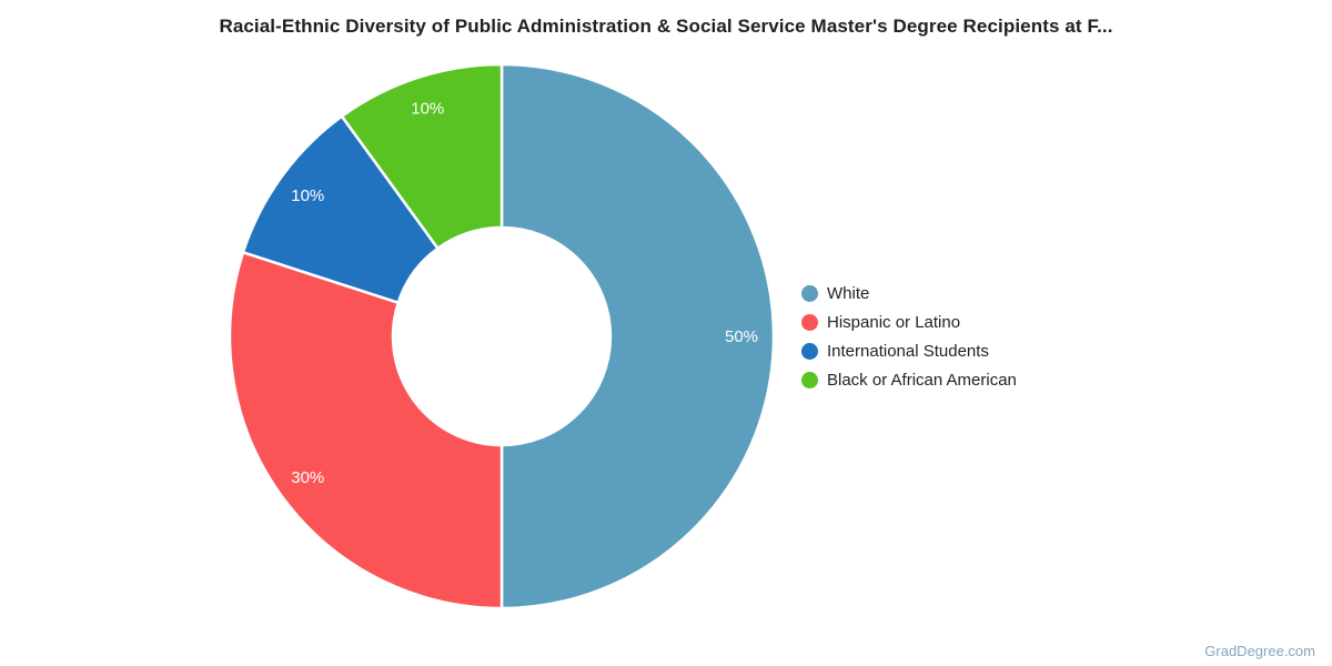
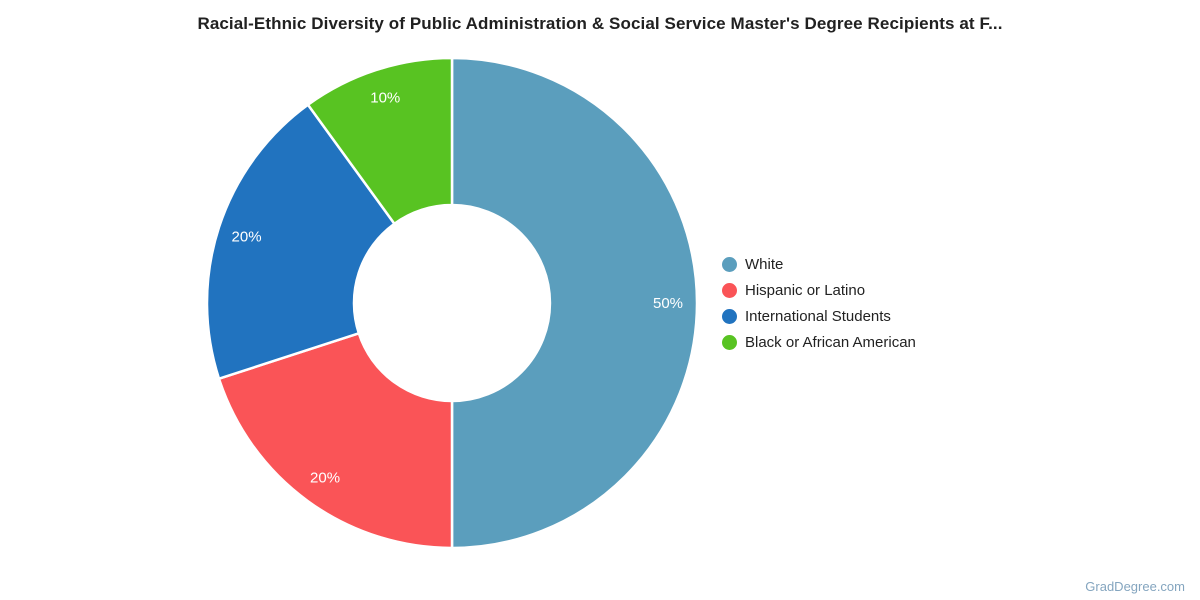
Hispanic or Latino: 30% -> 20%
International Students: 10% -> 20%
